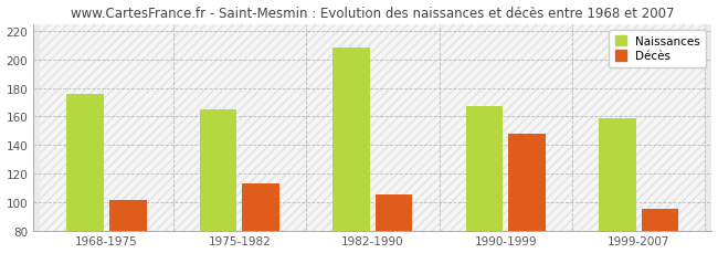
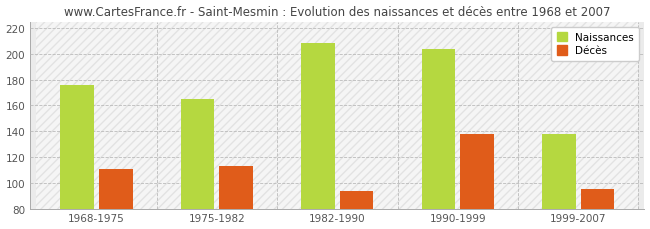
Décès/1968-1975: 101 -> 111
Décès/1982-1990: 105 -> 94
Naissances/1990-1999: 167 -> 204
Décès/1990-1999: 148 -> 138
Naissances/1999-2007: 159 -> 138
